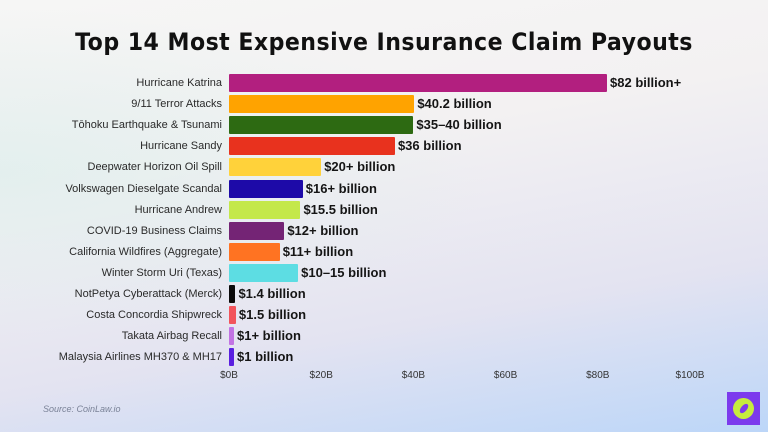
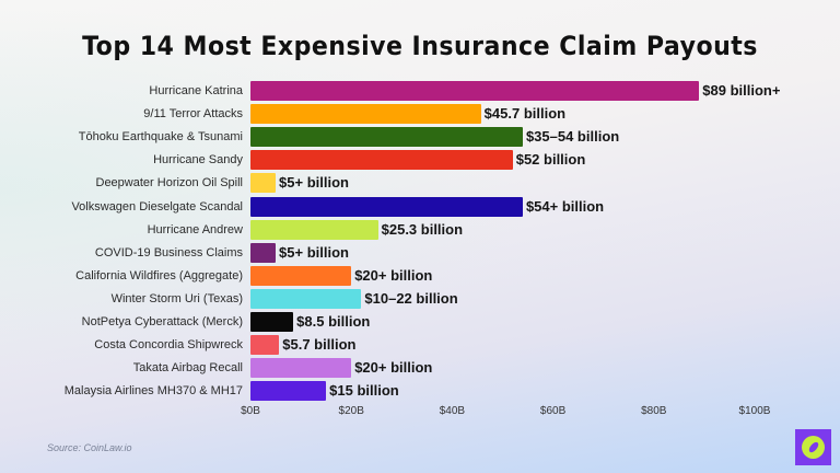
Hurricane Katrina: $82 -> $89
9/11 Terror Attacks: $40.2 -> $45.7
Tōhoku Earthquake & Tsunami: 40 -> 54
Hurricane Sandy: $36 -> $52
Deepwater Horizon Oil Spill: 20 -> 5
Volkswagen Dieselgate Scandal: 16 -> 54
Hurricane Andrew: $15.5 -> $25.3
COVID-19 Business Claims: 12 -> 5
California Wildfires (Aggregate): 11 -> 20
Winter Storm Uri (Texas): 15 -> 22
NotPetya Cyberattack (Merck): $1.4 -> $8.5
Costa Concordia Shipwreck: $1.5 -> $5.7
Takata Airbag Recall: 1 -> 20
Malaysia Airlines MH370 & MH17: $1 -> $15
